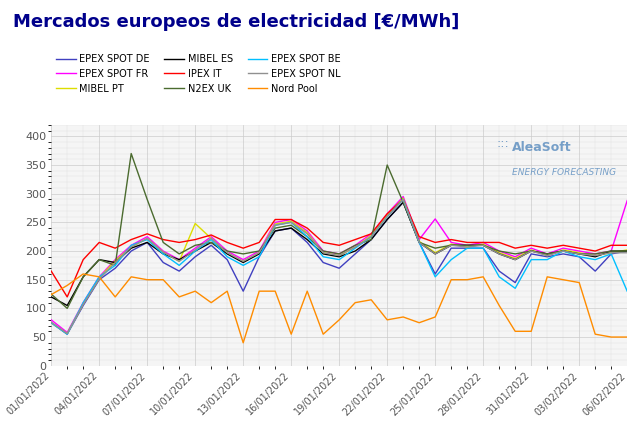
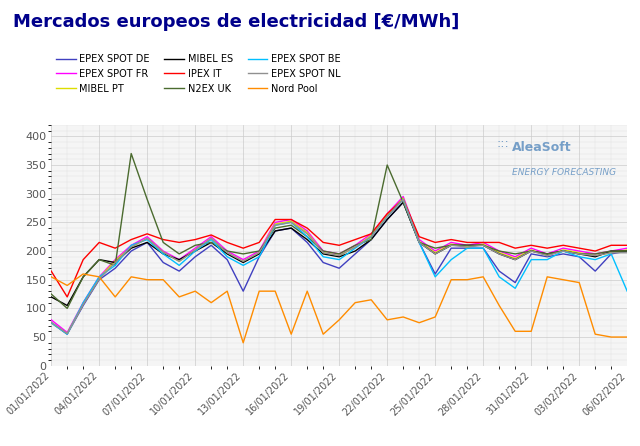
Nord Pool/01/01/2022: 124 -> 155
MIBEL PT/10/01/2022: 248 -> 202
EPEX SPOT FR/25/01/2022: 256 -> 200
EPEX SPOT FR/06/02/2022: 288 -> 205
